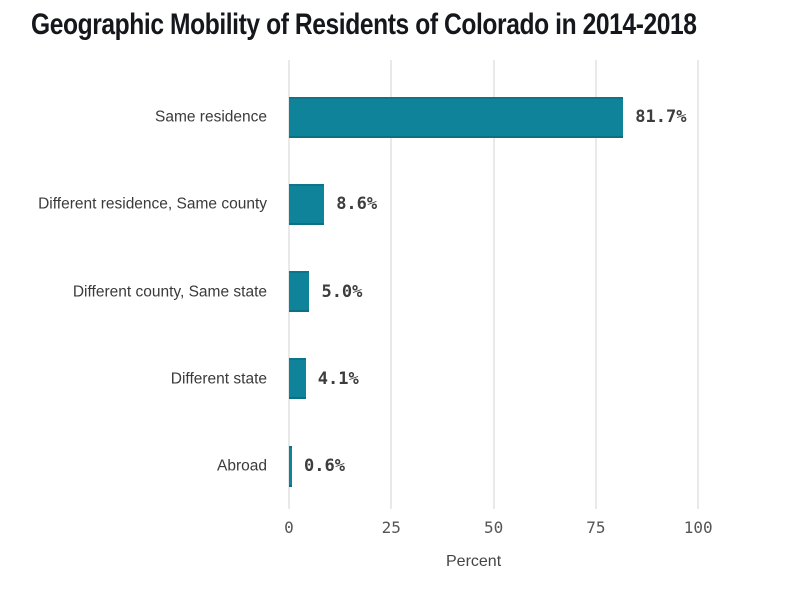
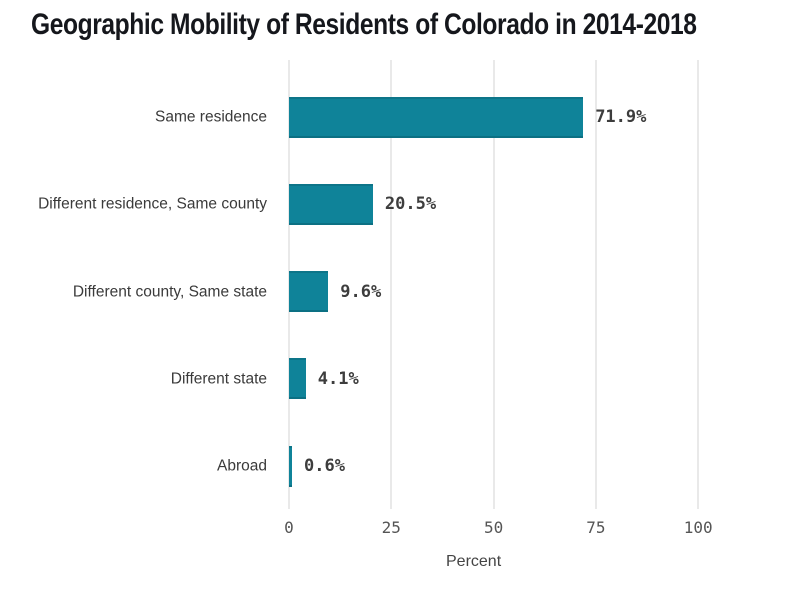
Same residence: 81.7% -> 71.9%
Different residence, Same county: 8.6% -> 20.5%
Different county, Same state: 5.0% -> 9.6%
